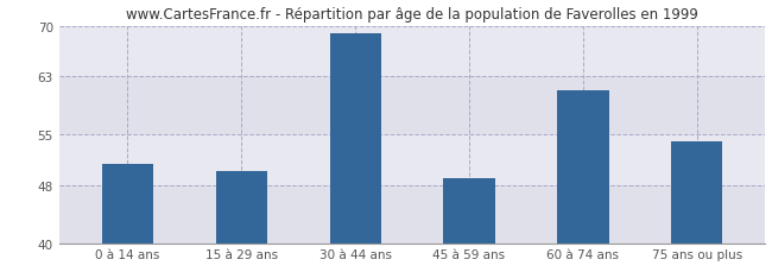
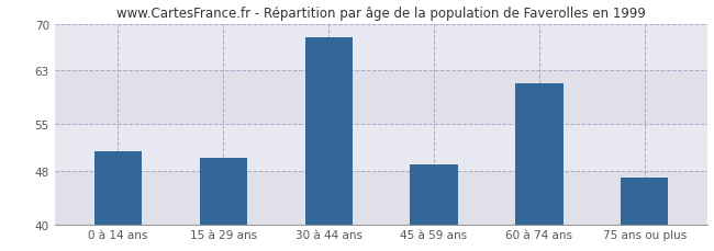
30 à 44 ans: 69 -> 68
75 ans ou plus: 54 -> 47
